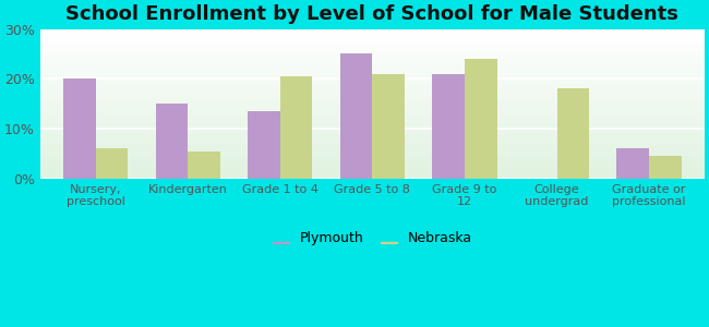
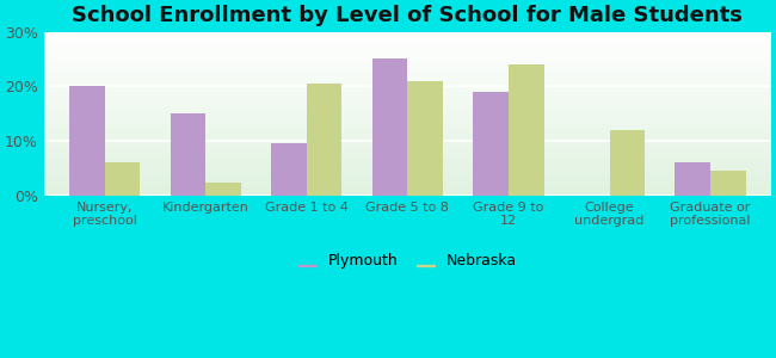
Nebraska/Kindergarten: 5.5% -> 2.5%
Plymouth/Grade 1 to 4: 13.5% -> 9.5%
Plymouth/Grade 9 to 12: 21.0% -> 19.0%
Nebraska/College undergrad: 18.0% -> 12.0%
